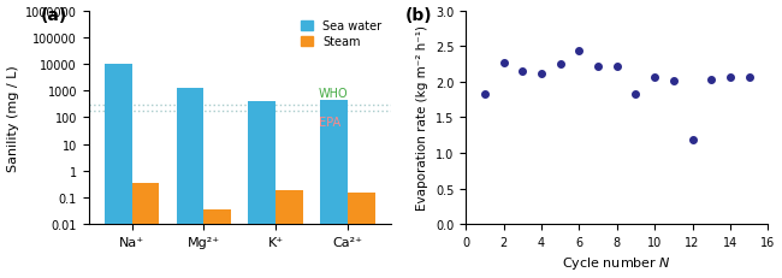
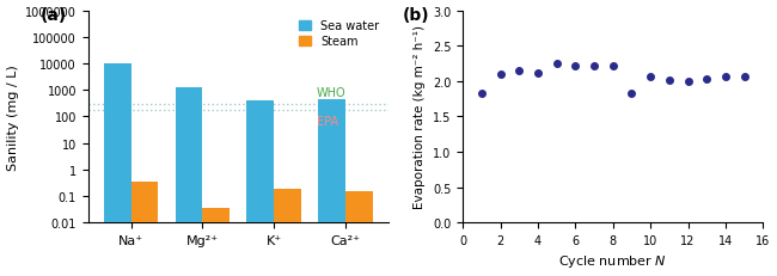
2: 2.26 -> 2.09
6: 2.44 -> 2.22
12: 1.18 -> 2.00
